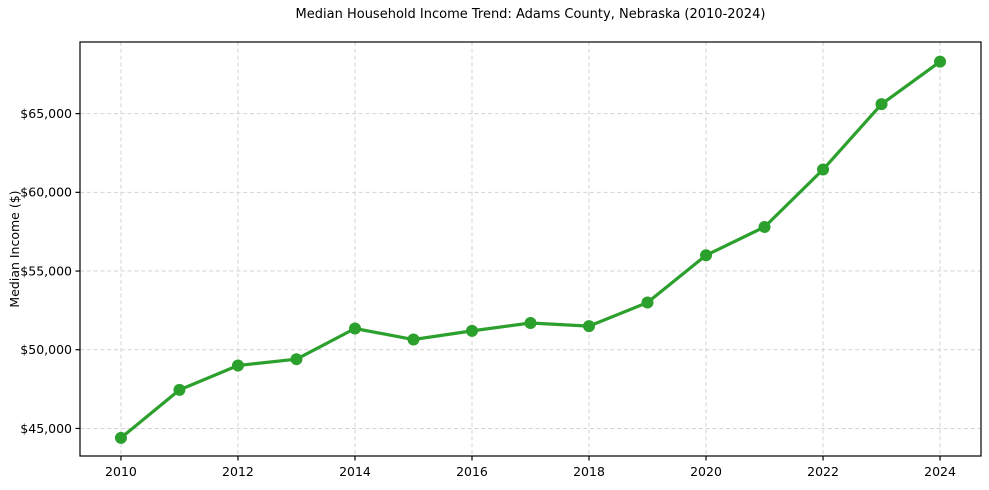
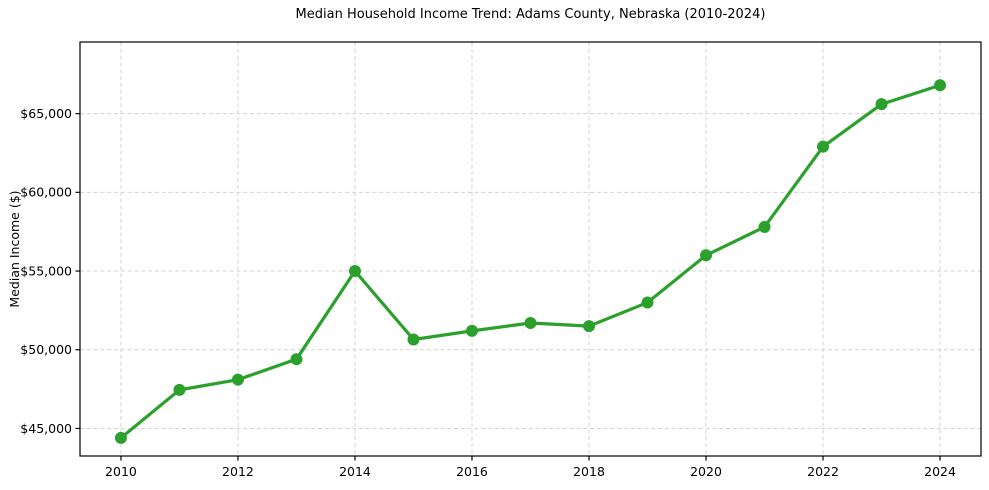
2012: $49000 -> $48100
2014: $51400 -> $55000
2022: $61400 -> $62900
2024: $68300 -> $66800
